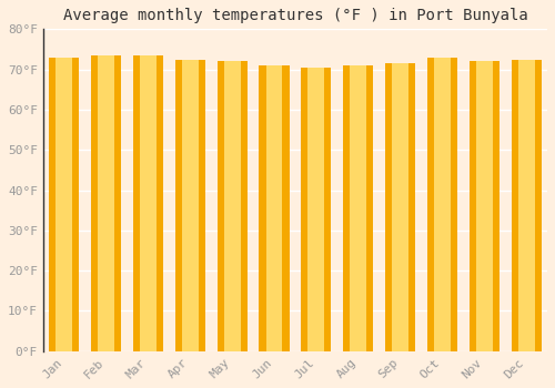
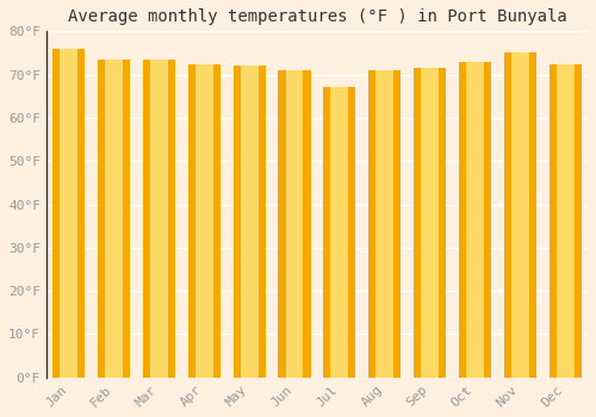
Jan: 73.0°F -> 76.0°F
Jul: 70.5°F -> 67.0°F
Nov: 72.0°F -> 75.0°F
